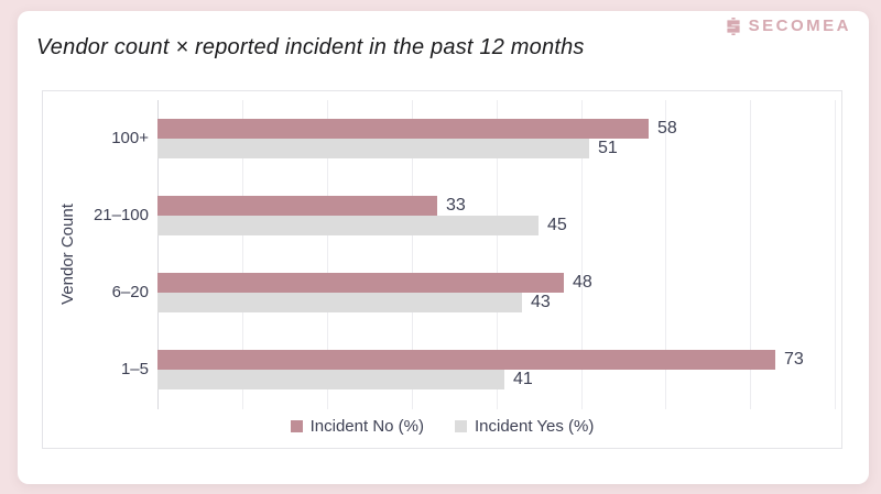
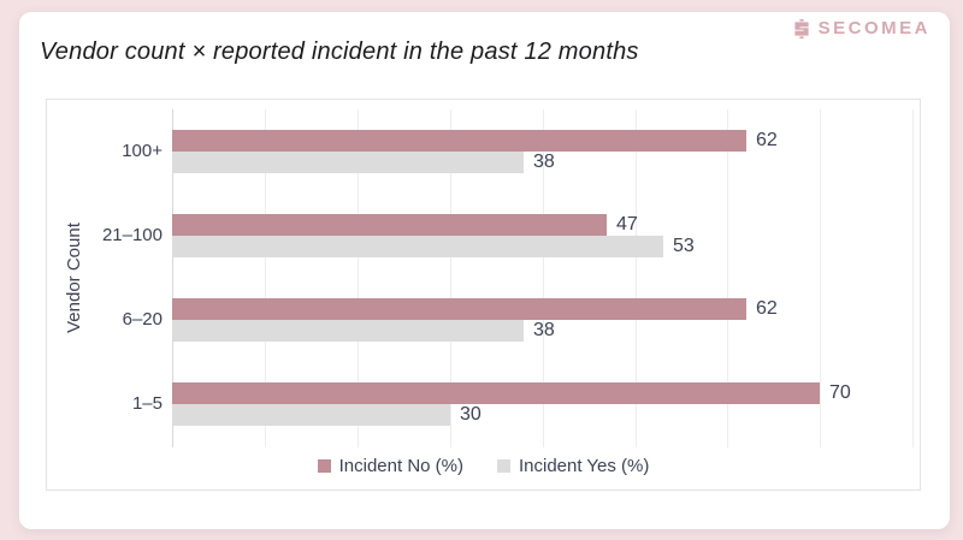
Incident No (%)/100+: 58 -> 62
Incident Yes (%)/100+: 51 -> 38
Incident No (%)/21–100: 33 -> 47
Incident Yes (%)/21–100: 45 -> 53
Incident No (%)/6–20: 48 -> 62
Incident Yes (%)/6–20: 43 -> 38
Incident No (%)/1–5: 73 -> 70
Incident Yes (%)/1–5: 41 -> 30
